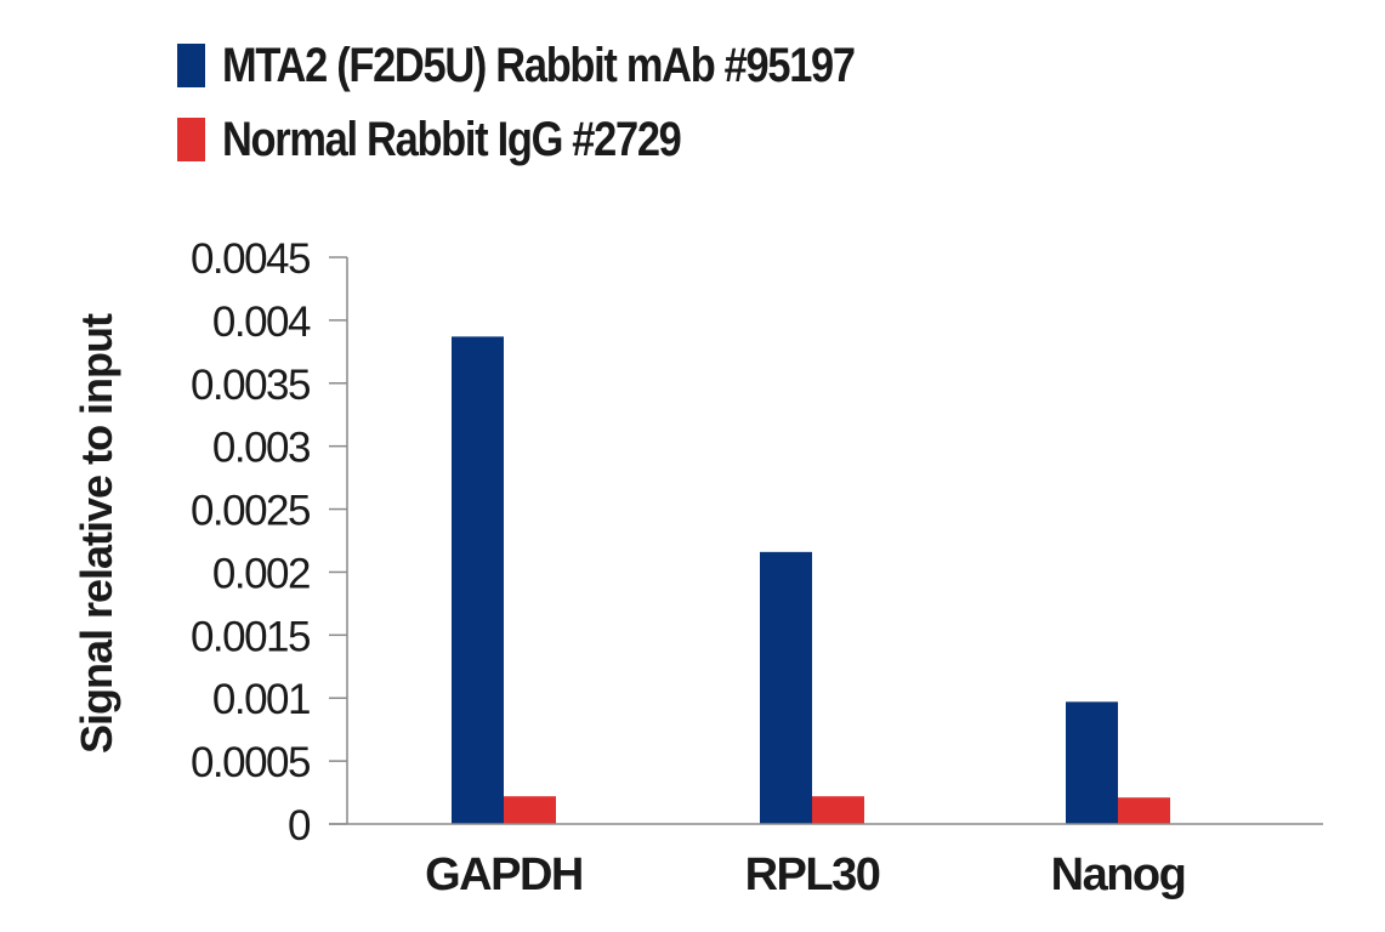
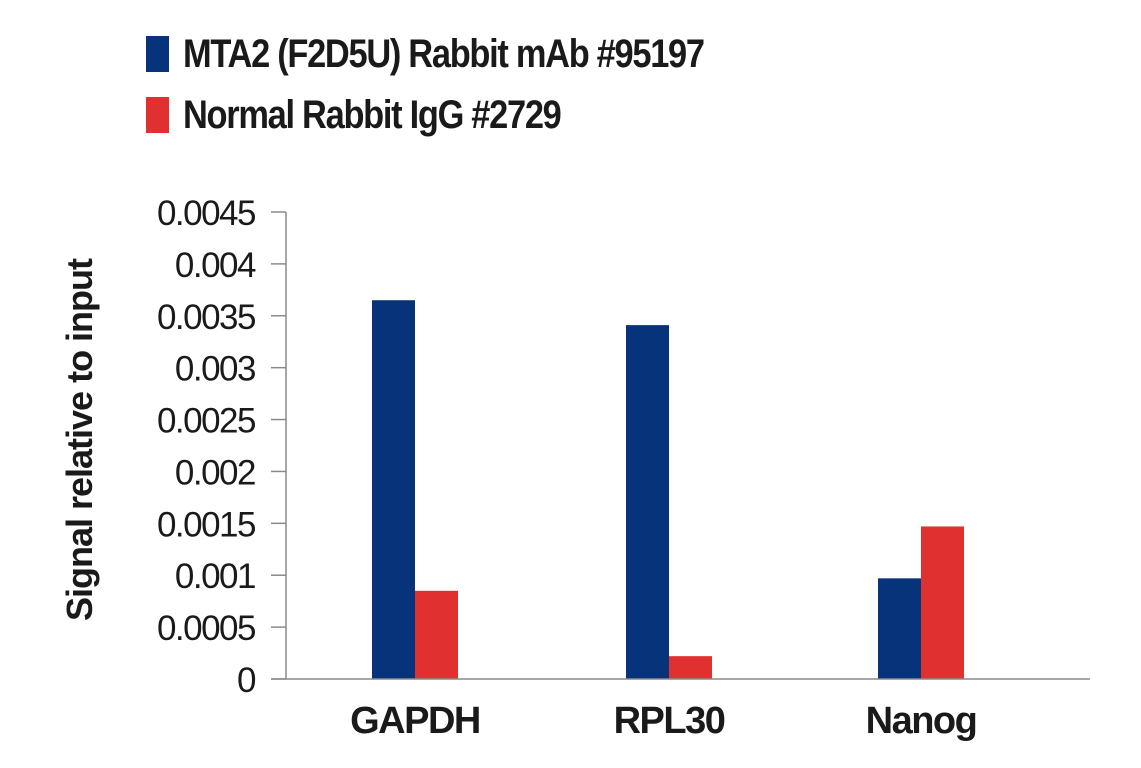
MTA2 (F2D5U) Rabbit mAb #95197/GAPDH: 0.00387 -> 0.00365
Normal Rabbit IgG #2729/GAPDH: 0.00022 -> 0.00085
MTA2 (F2D5U) Rabbit mAb #95197/RPL30: 0.00216 -> 0.00341
Normal Rabbit IgG #2729/Nanog: 0.00021 -> 0.00147
